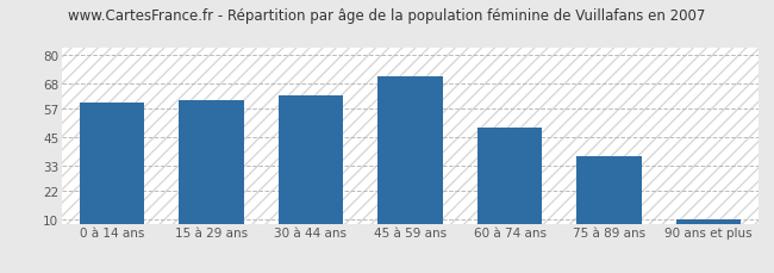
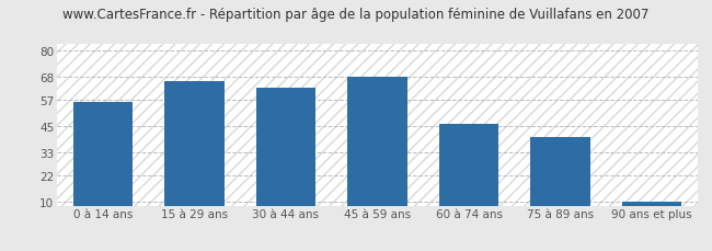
0 à 14 ans: 60 -> 56
15 à 29 ans: 61 -> 66
45 à 59 ans: 71 -> 68
60 à 74 ans: 49 -> 46
75 à 89 ans: 37 -> 40
